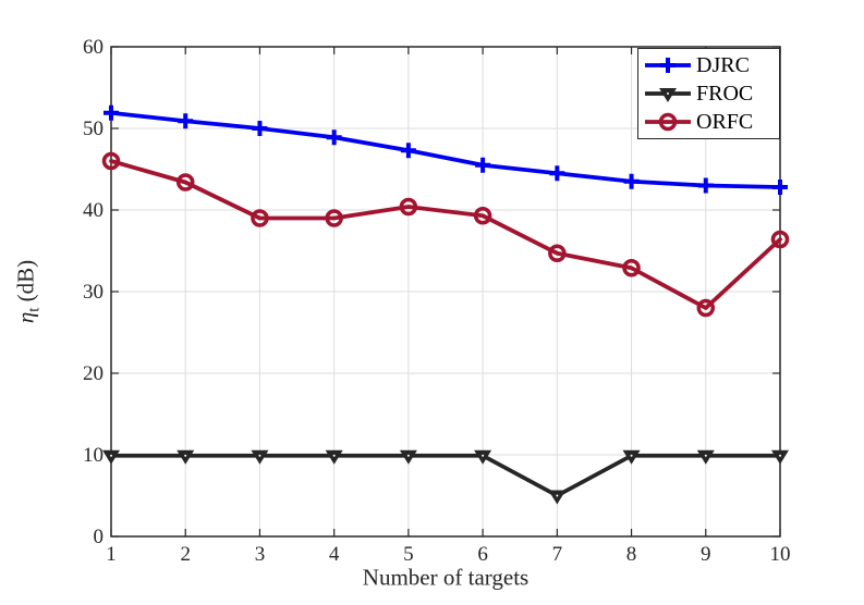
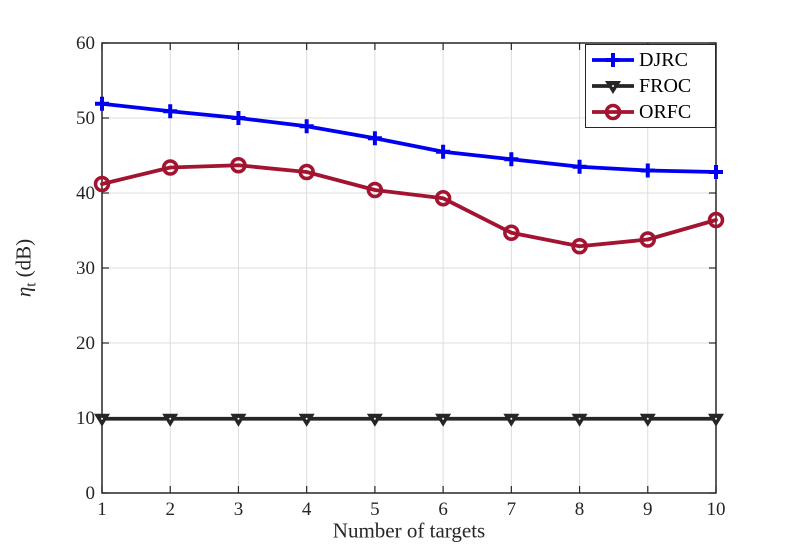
ORFC/1: 46 -> 41
ORFC/3: 39 -> 44
ORFC/4: 39 -> 43
FROC/7: 5 -> 10
ORFC/9: 28 -> 34
